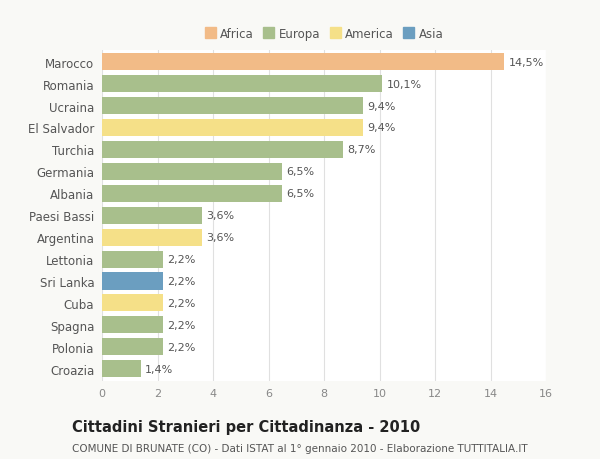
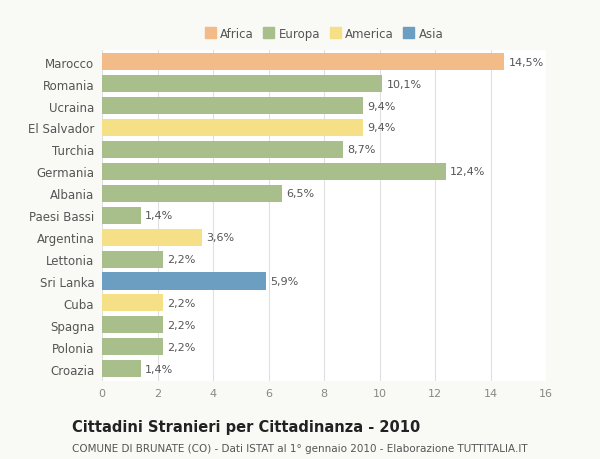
Germania: 6,5% -> 12,4%
Paesi Bassi: 3,6% -> 1,4%
Sri Lanka: 2,2% -> 5,9%
